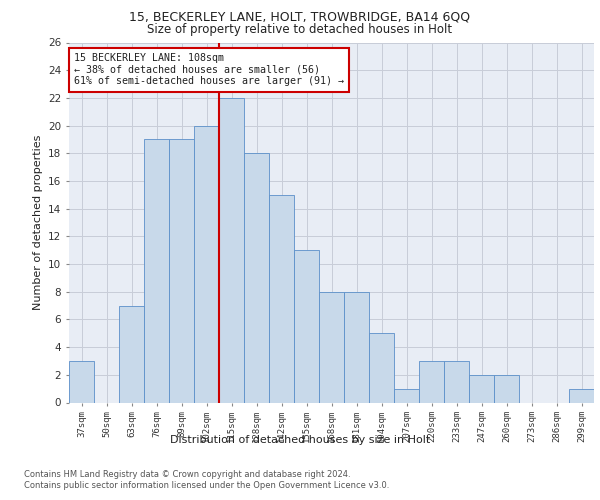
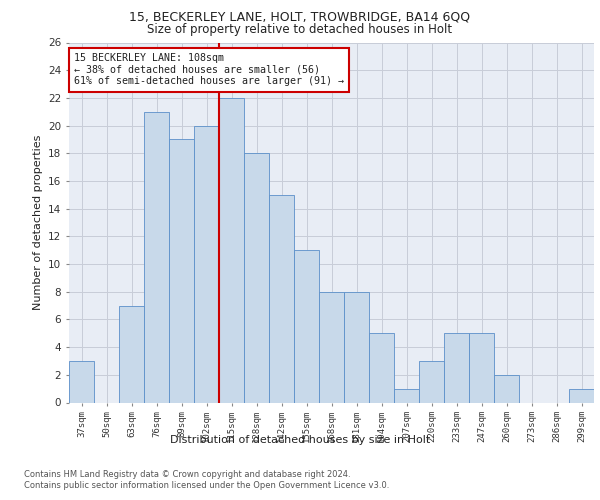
76sqm: 19 -> 21
233sqm: 3 -> 5
247sqm: 2 -> 5
